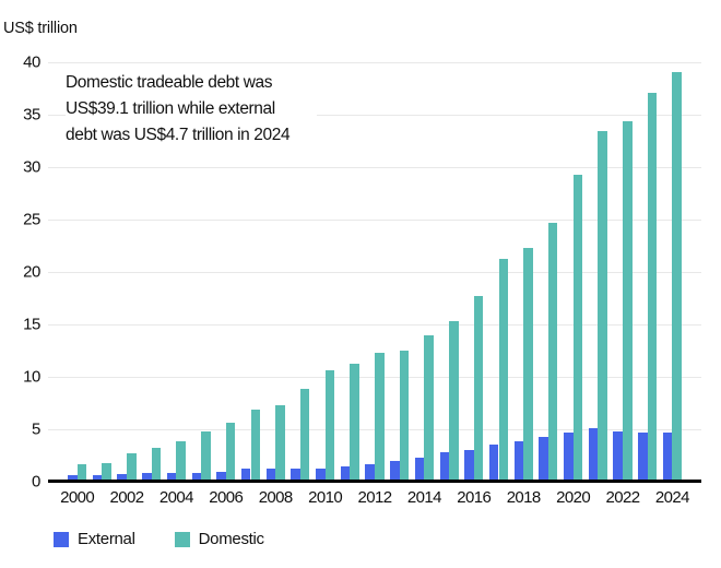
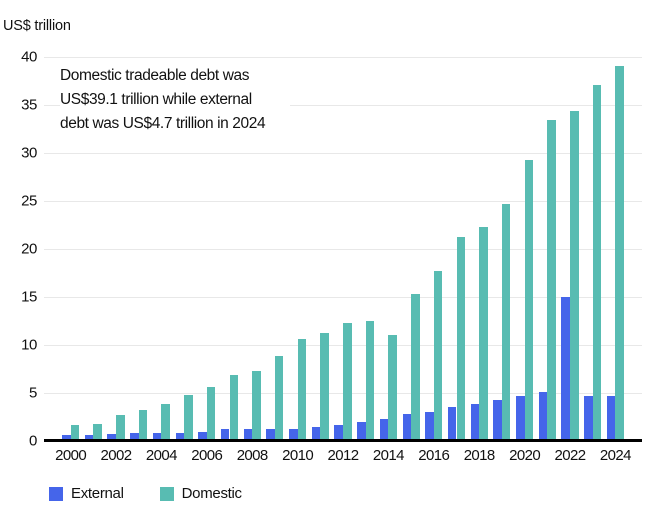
Domestic/2014: 14 -> 11
External/2022: 5 -> 15
